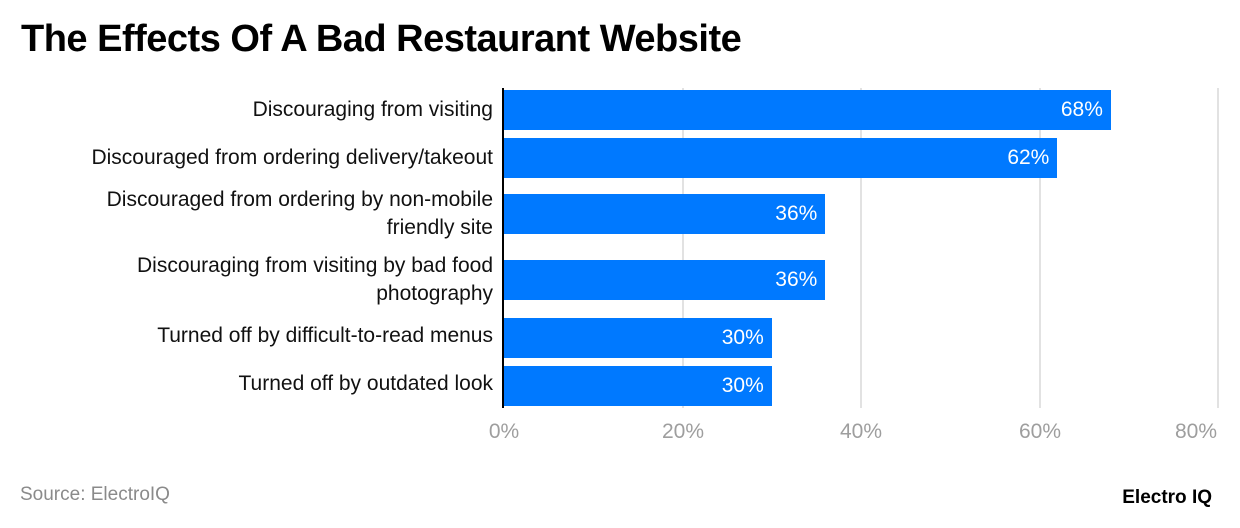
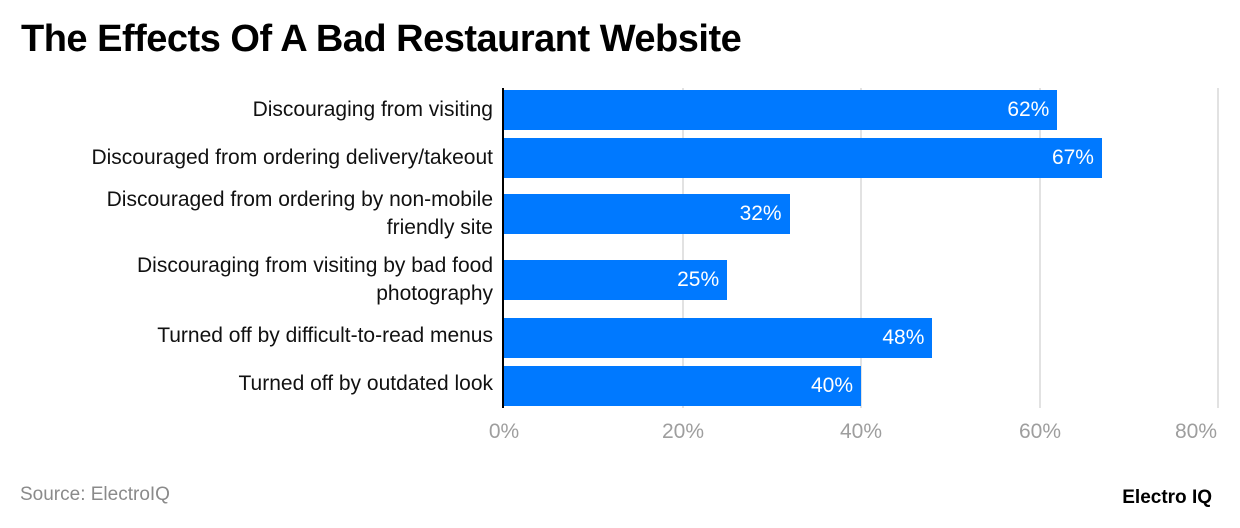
Discouraging from visiting: 68% -> 62%
Discouraged from ordering delivery/takeout: 62% -> 67%
Discouraged from ordering by non-mobile friendly site: 36% -> 32%
Discouraging from visiting by bad food photography: 36% -> 25%
Turned off by difficult-to-read menus: 30% -> 48%
Turned off by outdated look: 30% -> 40%
